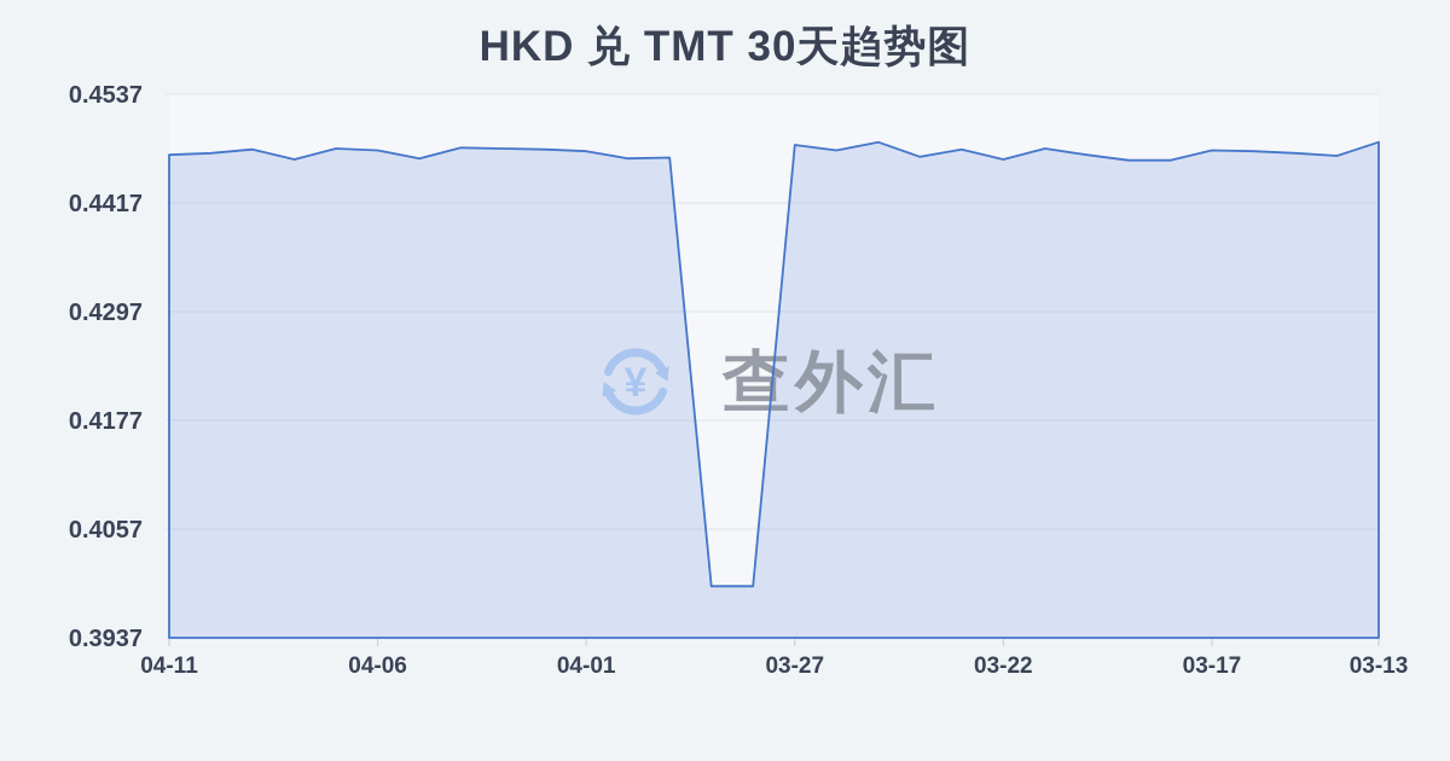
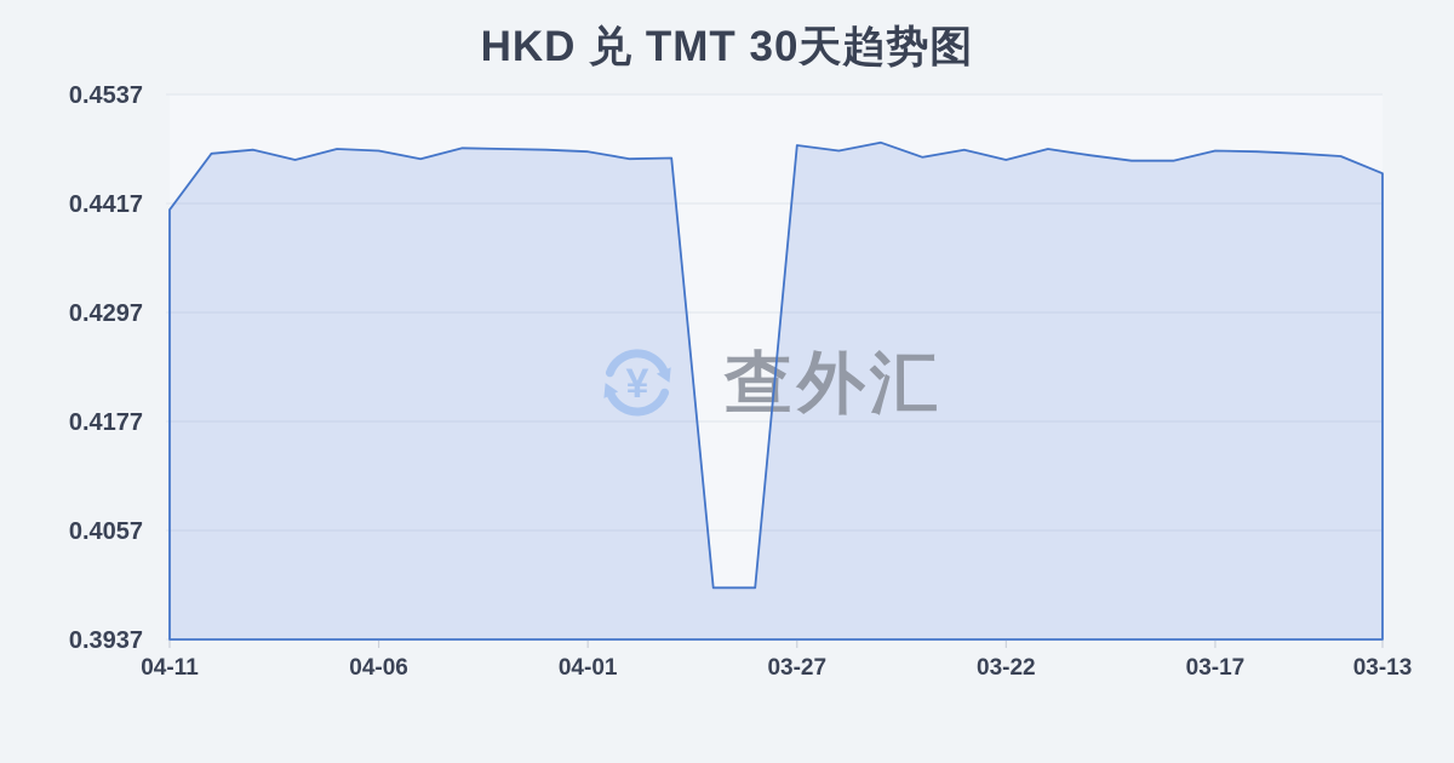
04-11: 0.447 -> 0.441
03-13: 0.448 -> 0.445
